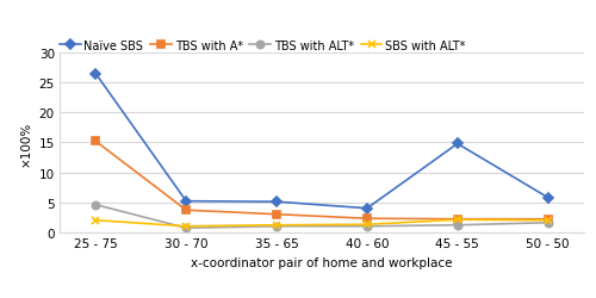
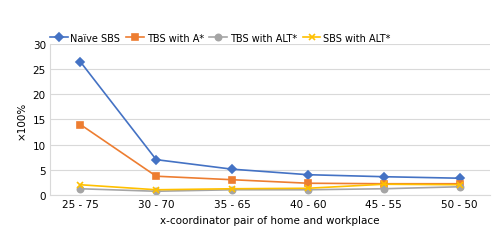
TBS with A*/25 - 75: 15.2 -> 14.0
TBS with ALT*/25 - 75: 4.6 -> 1.2
Naïve SBS/30 - 70: 5.2 -> 7.0
Naïve SBS/45 - 55: 14.8 -> 3.6
Naïve SBS/50 - 50: 5.8 -> 3.3
